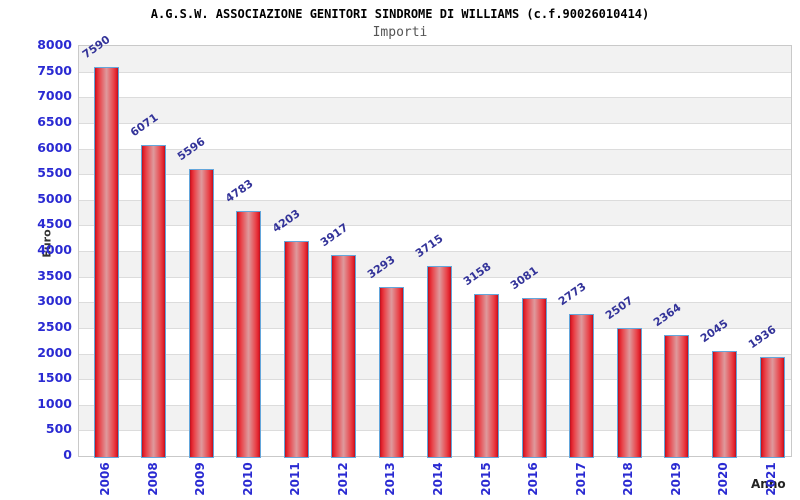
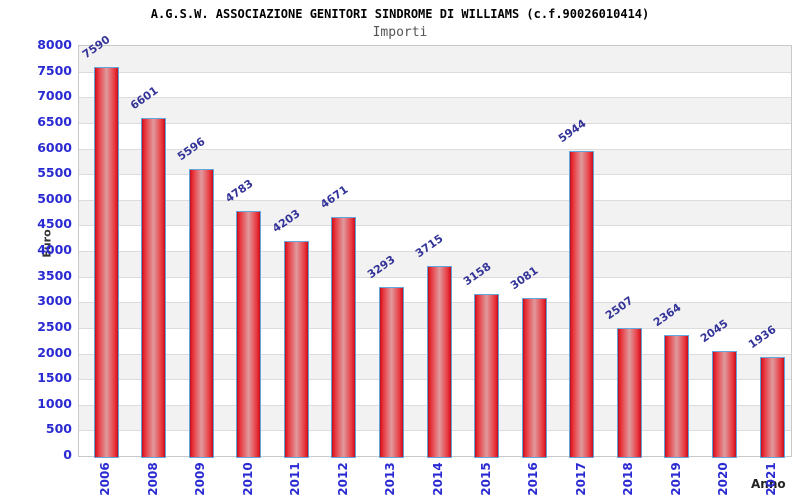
2008: 6071 -> 6601
2012: 3917 -> 4671
2017: 2773 -> 5944
